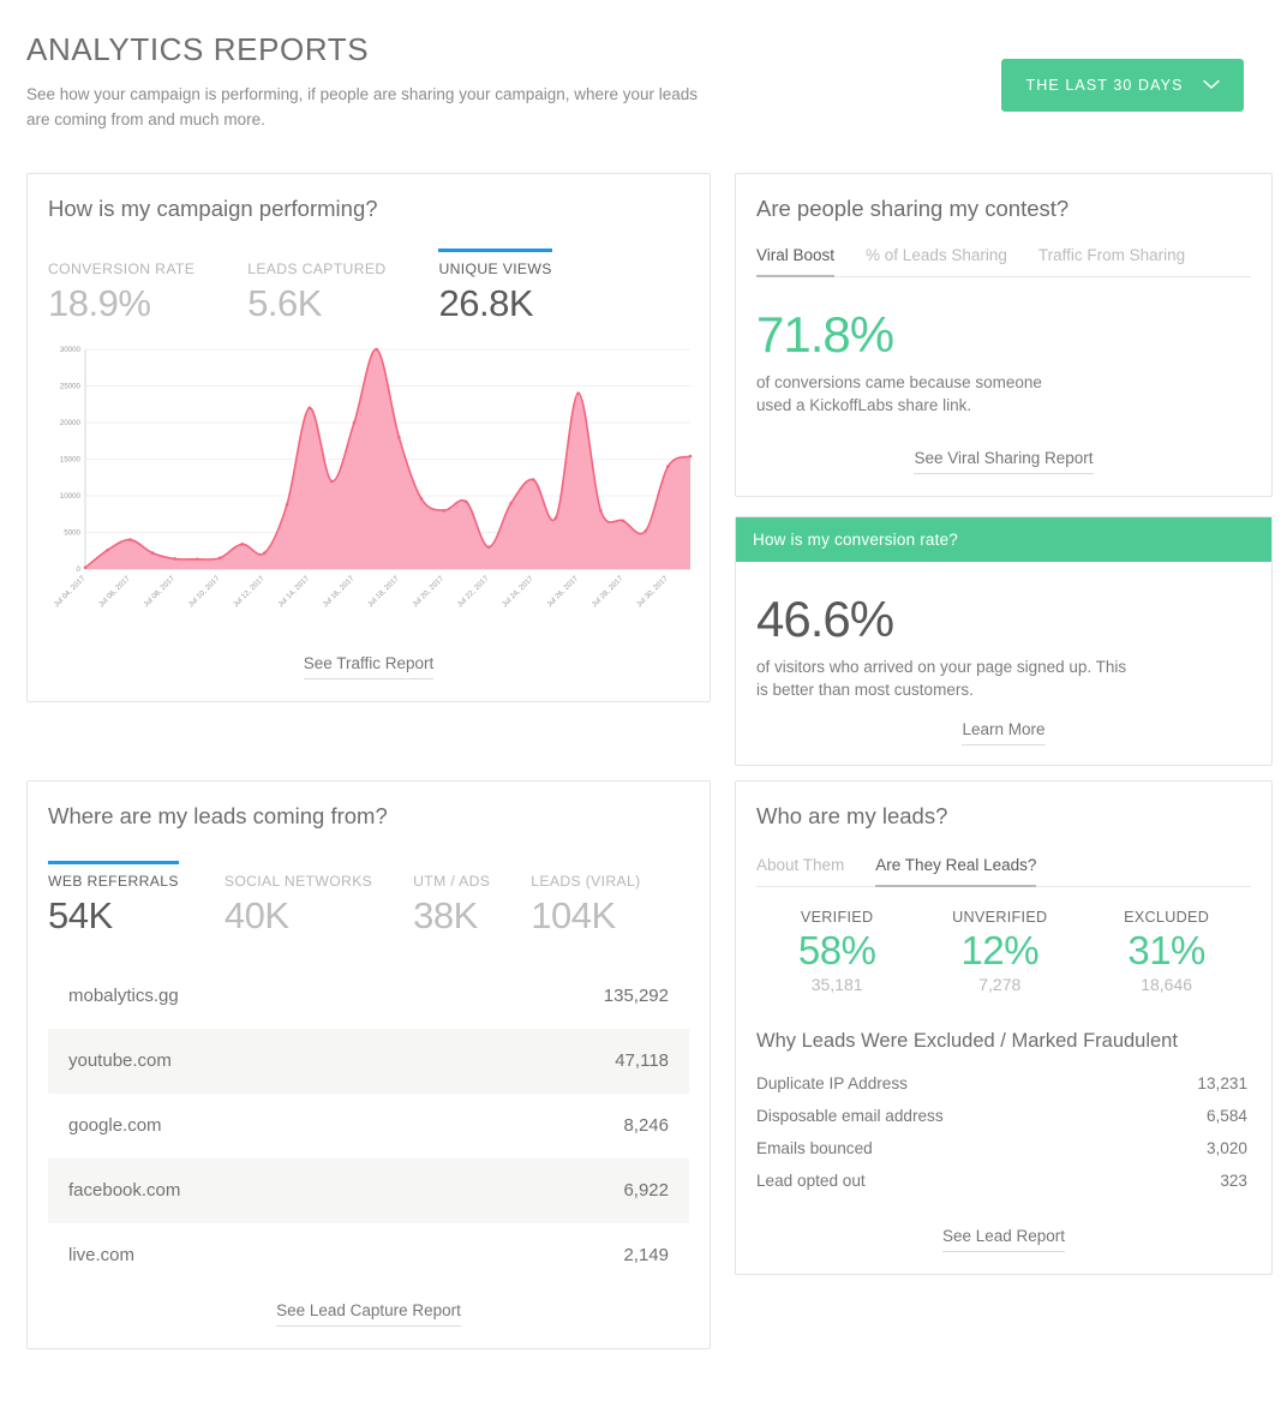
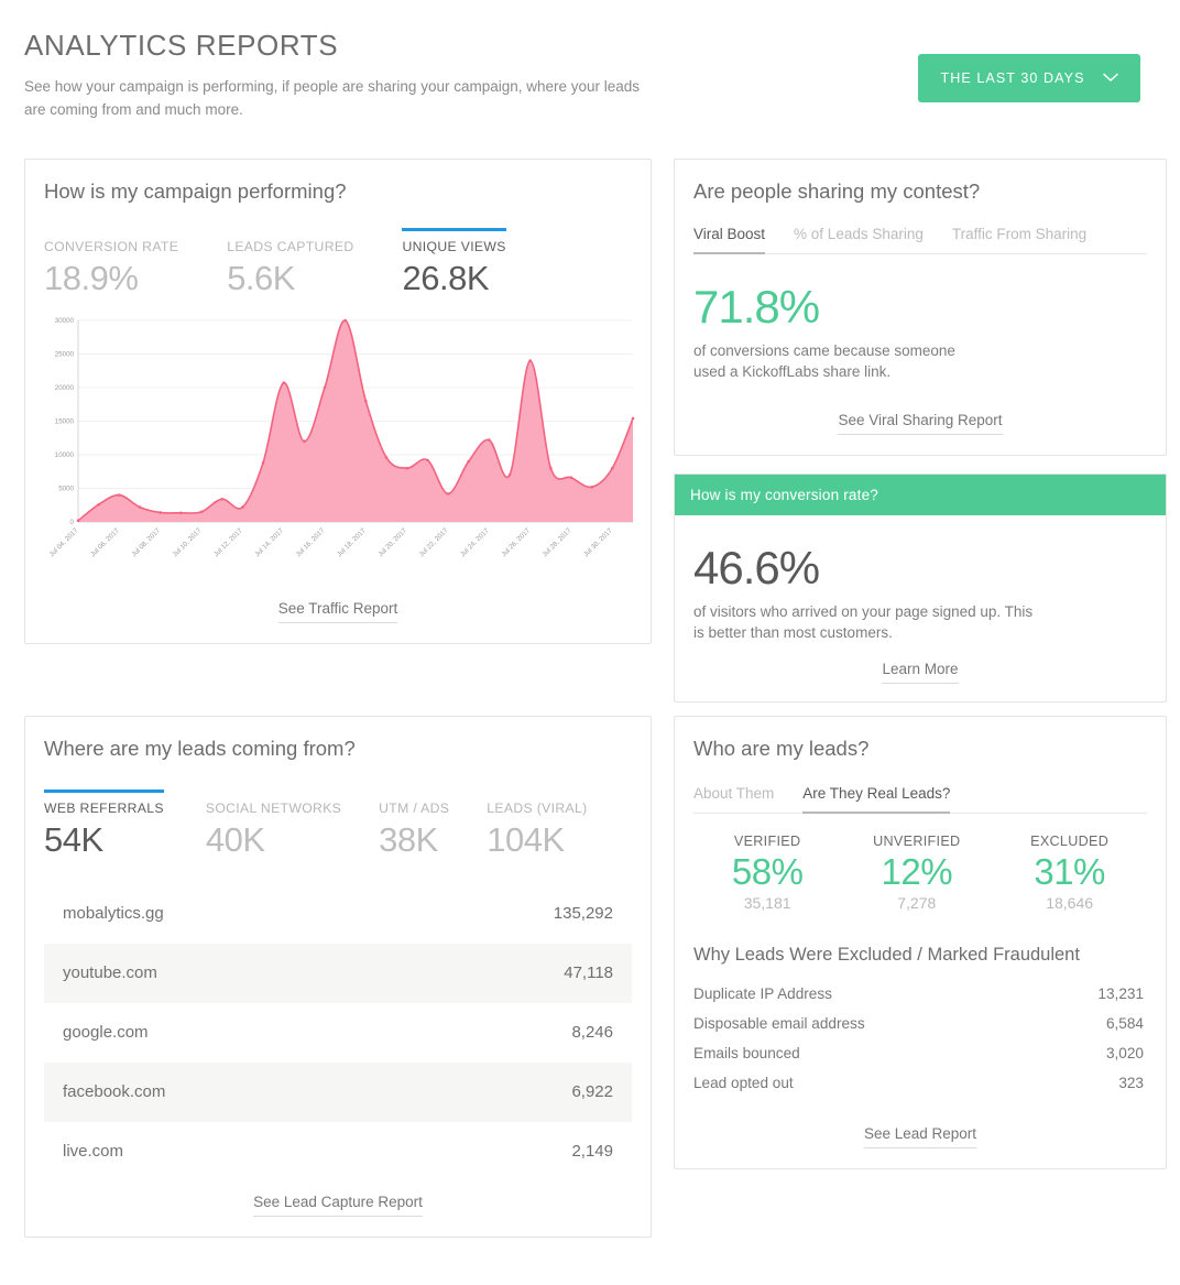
Jul 14, 2017: 22000 -> 21000
Jul 22, 2017: 3000 -> 4000
Jul 30, 2017: 14000 -> 8000
